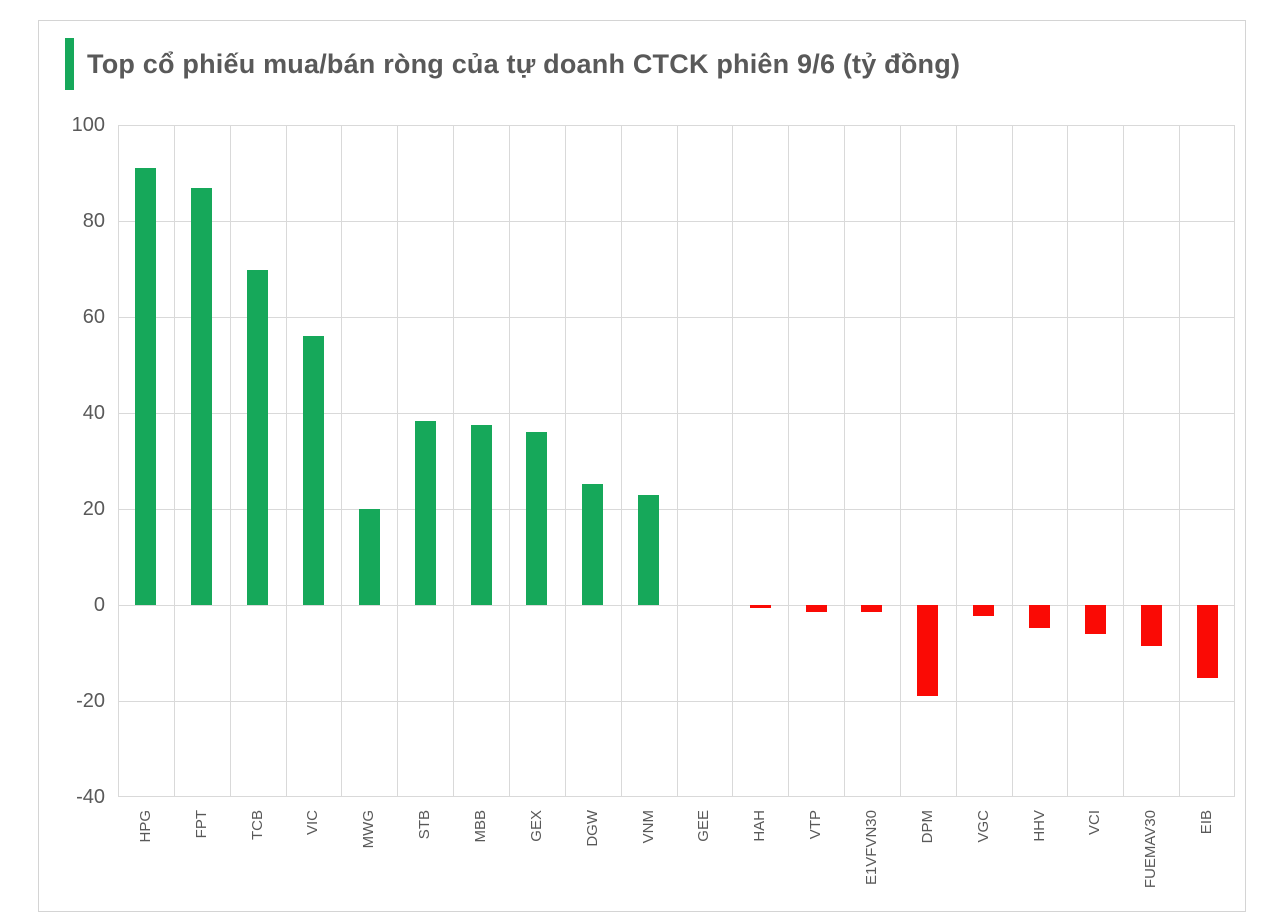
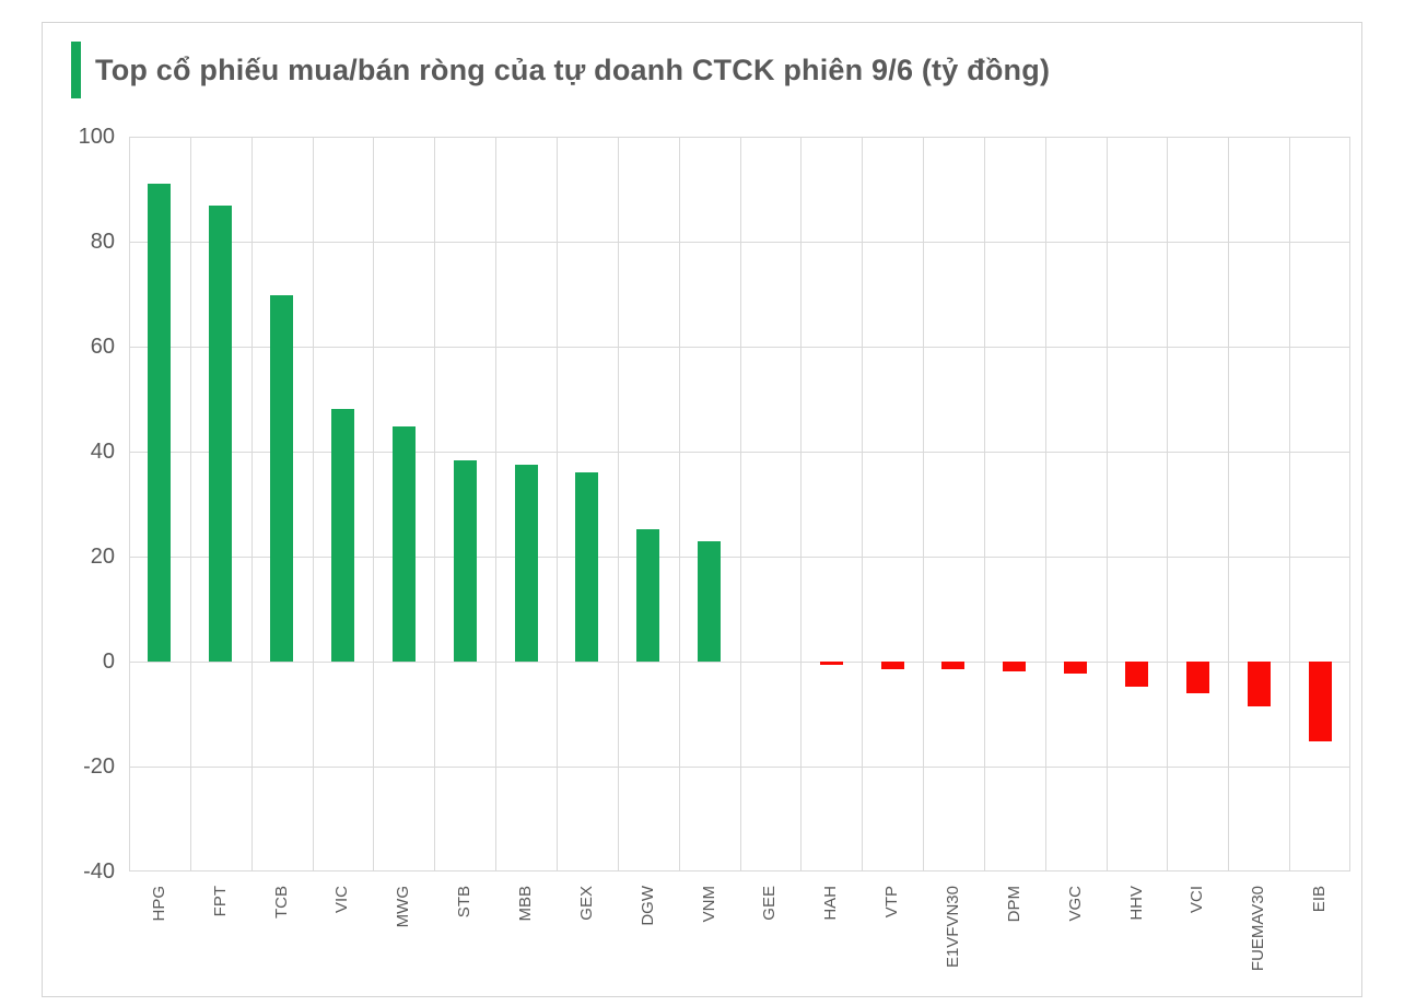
VIC: 56 -> 48
MWG: 20 -> 45
DPM: -19 -> -2
